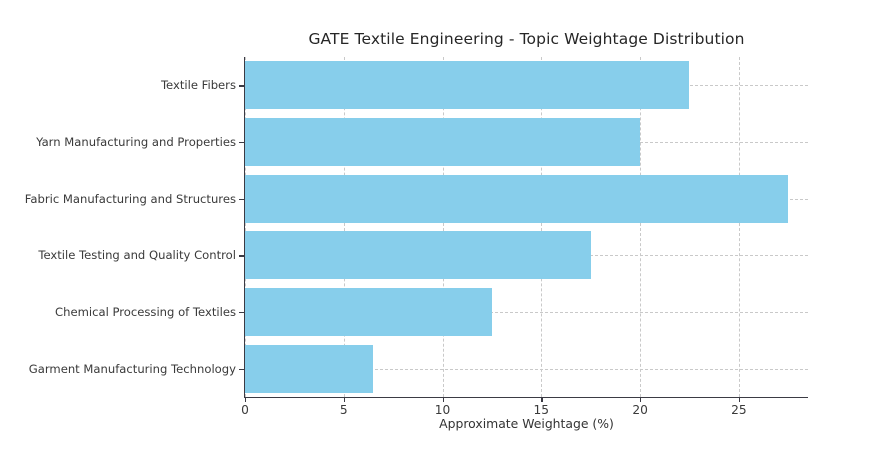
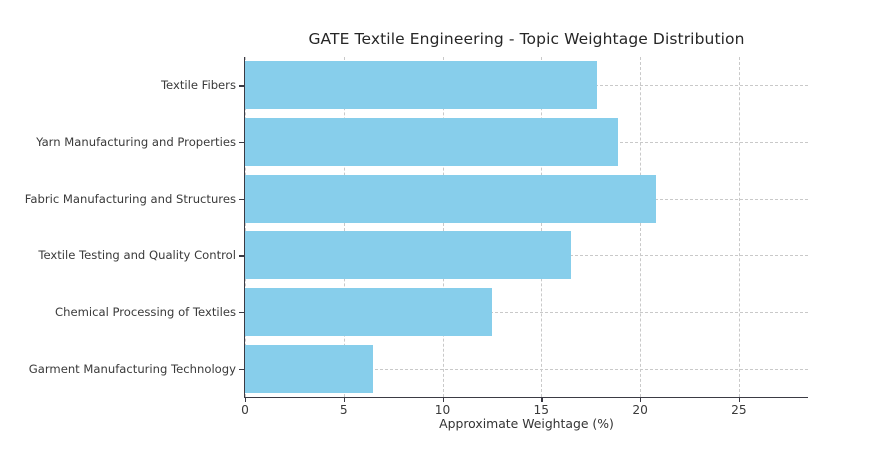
Textile Fibers: 22.5 -> 17.8
Yarn Manufacturing and Properties: 20.0 -> 18.9
Fabric Manufacturing and Structures: 27.5 -> 20.8
Textile Testing and Quality Control: 17.5 -> 16.5
